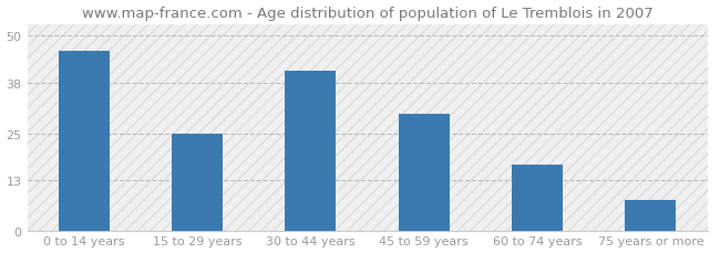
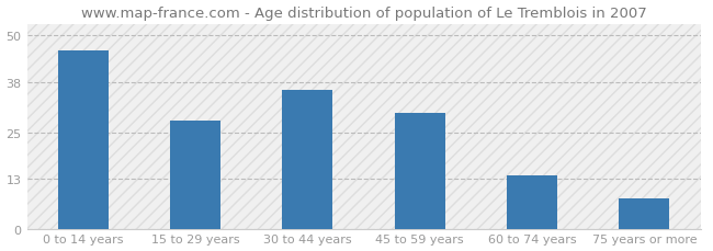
15 to 29 years: 25 -> 28
30 to 44 years: 41 -> 36
60 to 74 years: 17 -> 14
